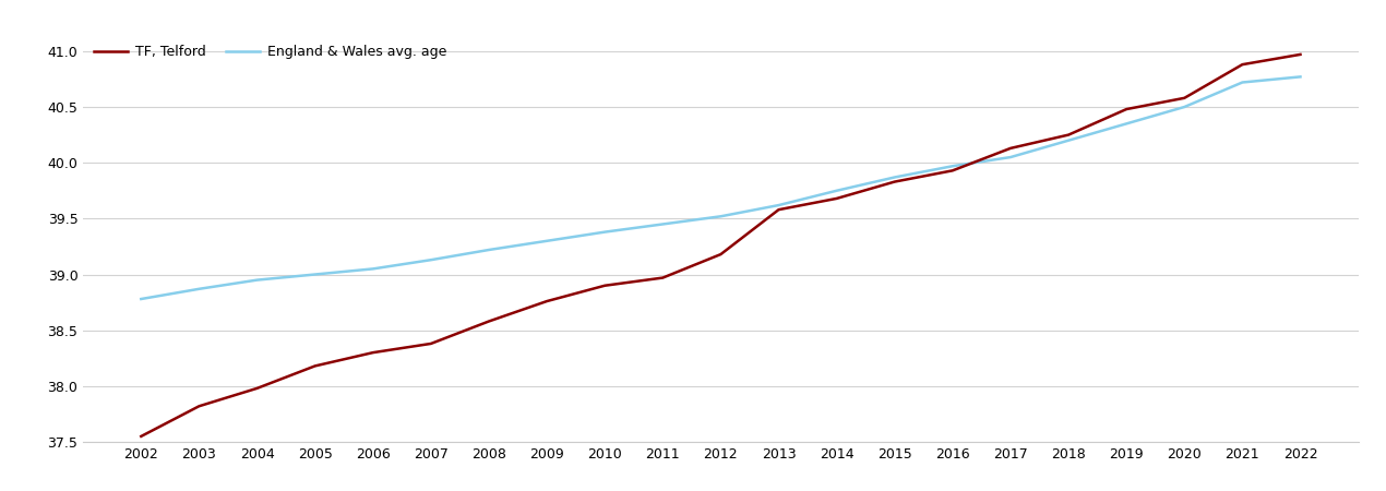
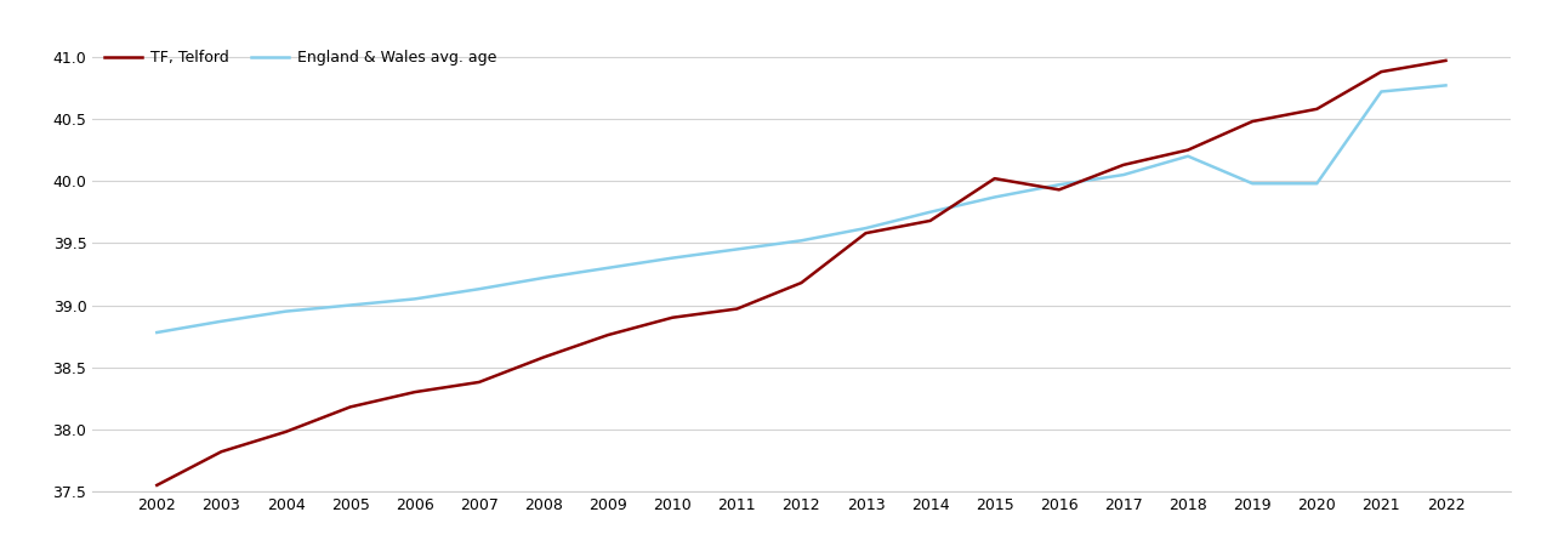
TF, Telford/2015: 39.83 -> 40.02
England & Wales avg. age/2019: 40.35 -> 39.98
England & Wales avg. age/2020: 40.50 -> 39.98
